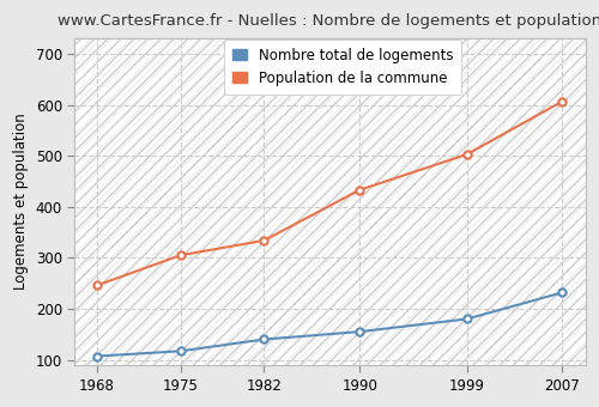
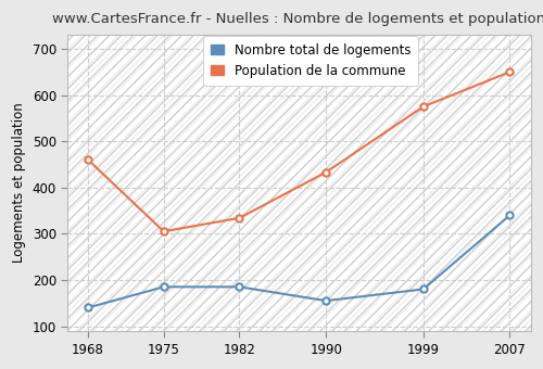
Nombre total de logements/1968: 107 -> 140
Population de la commune/1968: 246 -> 460
Nombre total de logements/1975: 117 -> 185
Nombre total de logements/1982: 140 -> 185
Population de la commune/1999: 503 -> 575
Nombre total de logements/2007: 232 -> 340
Population de la commune/2007: 607 -> 650
